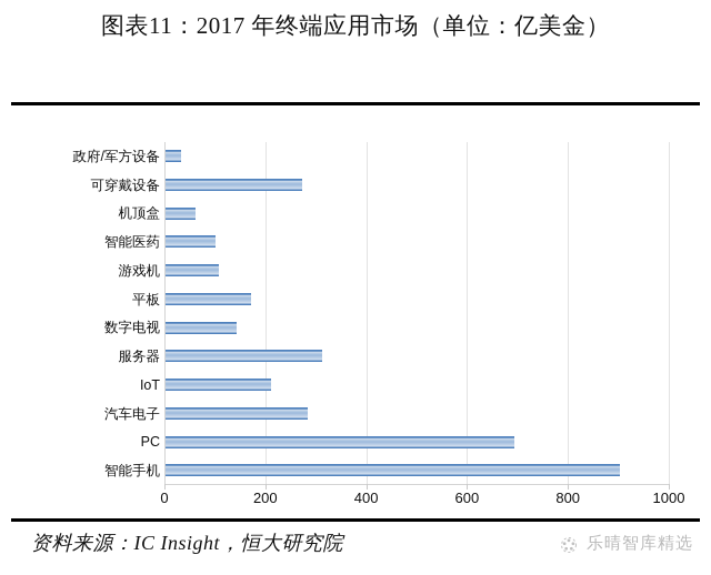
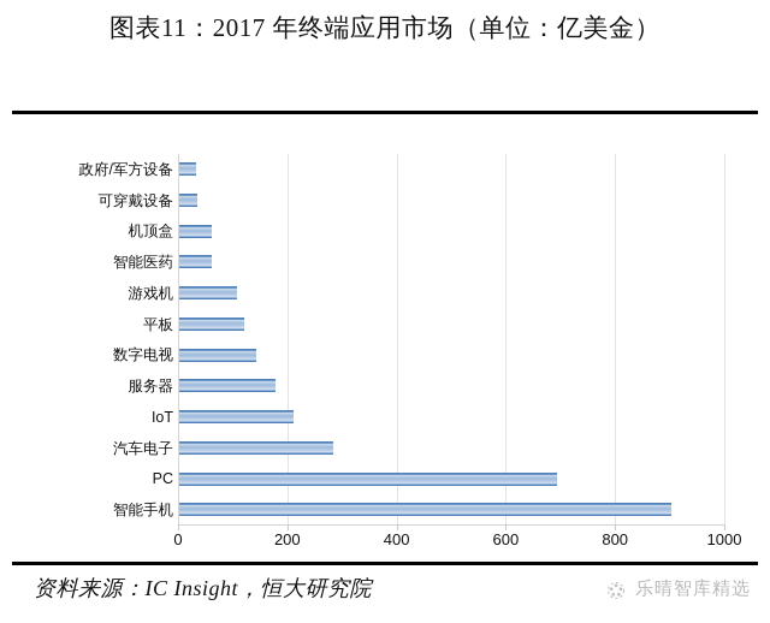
可穿戴设备: 270 -> 30
智能医药: 100 -> 60
平板: 170 -> 120
服务器: 310 -> 180
